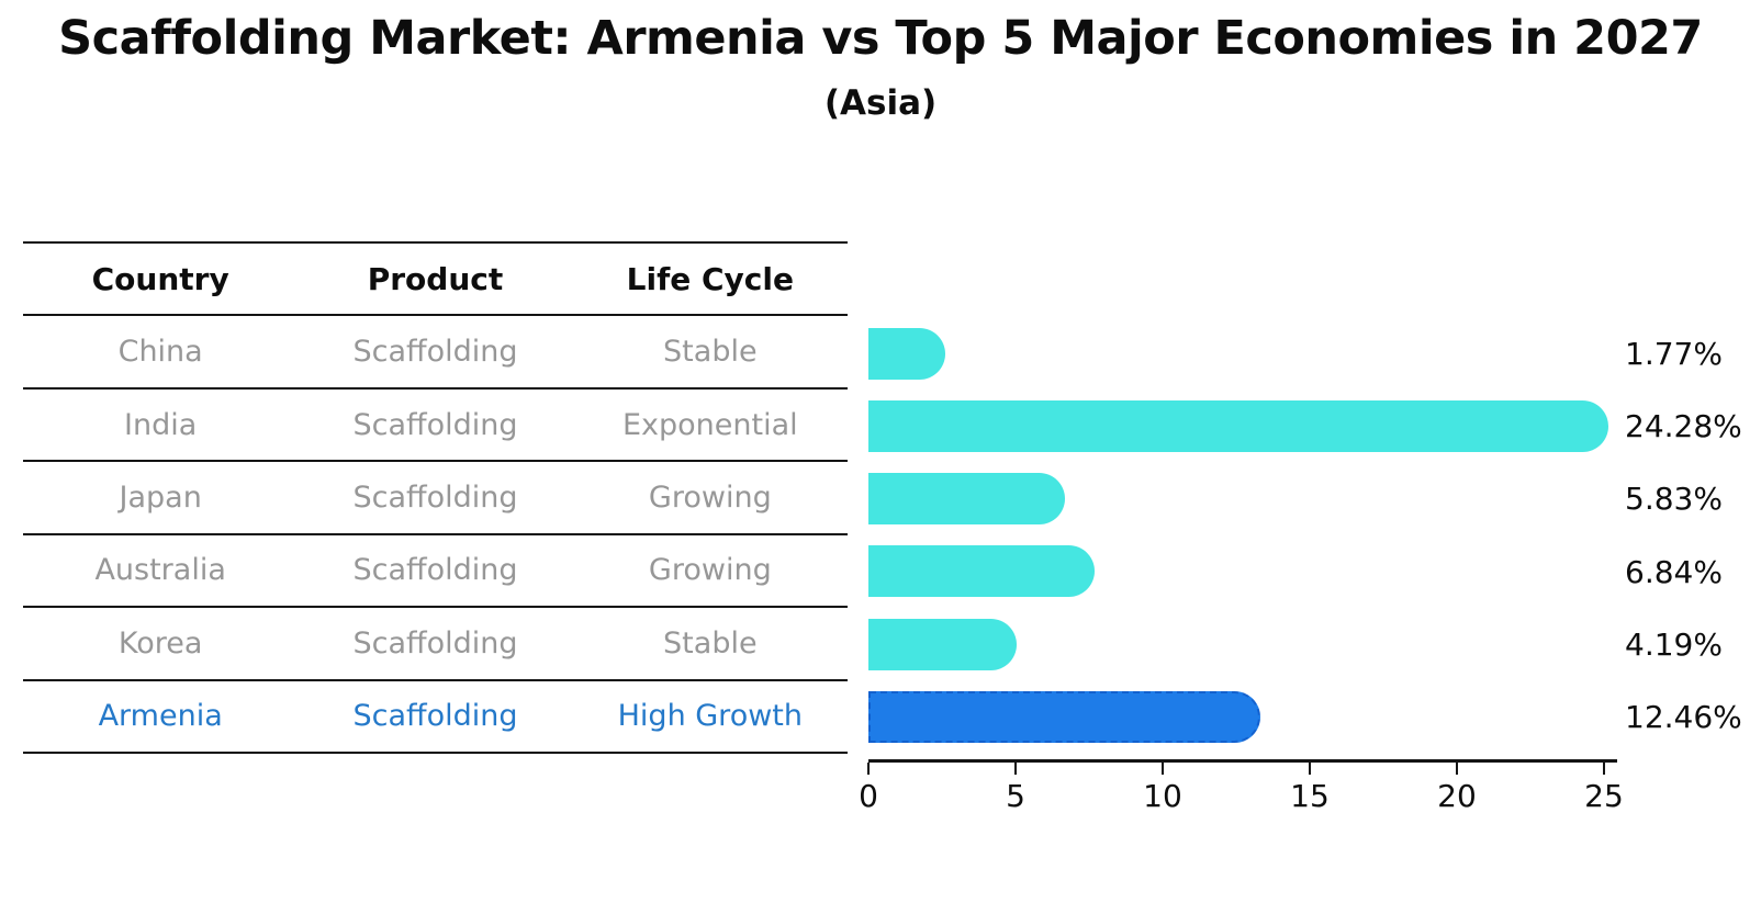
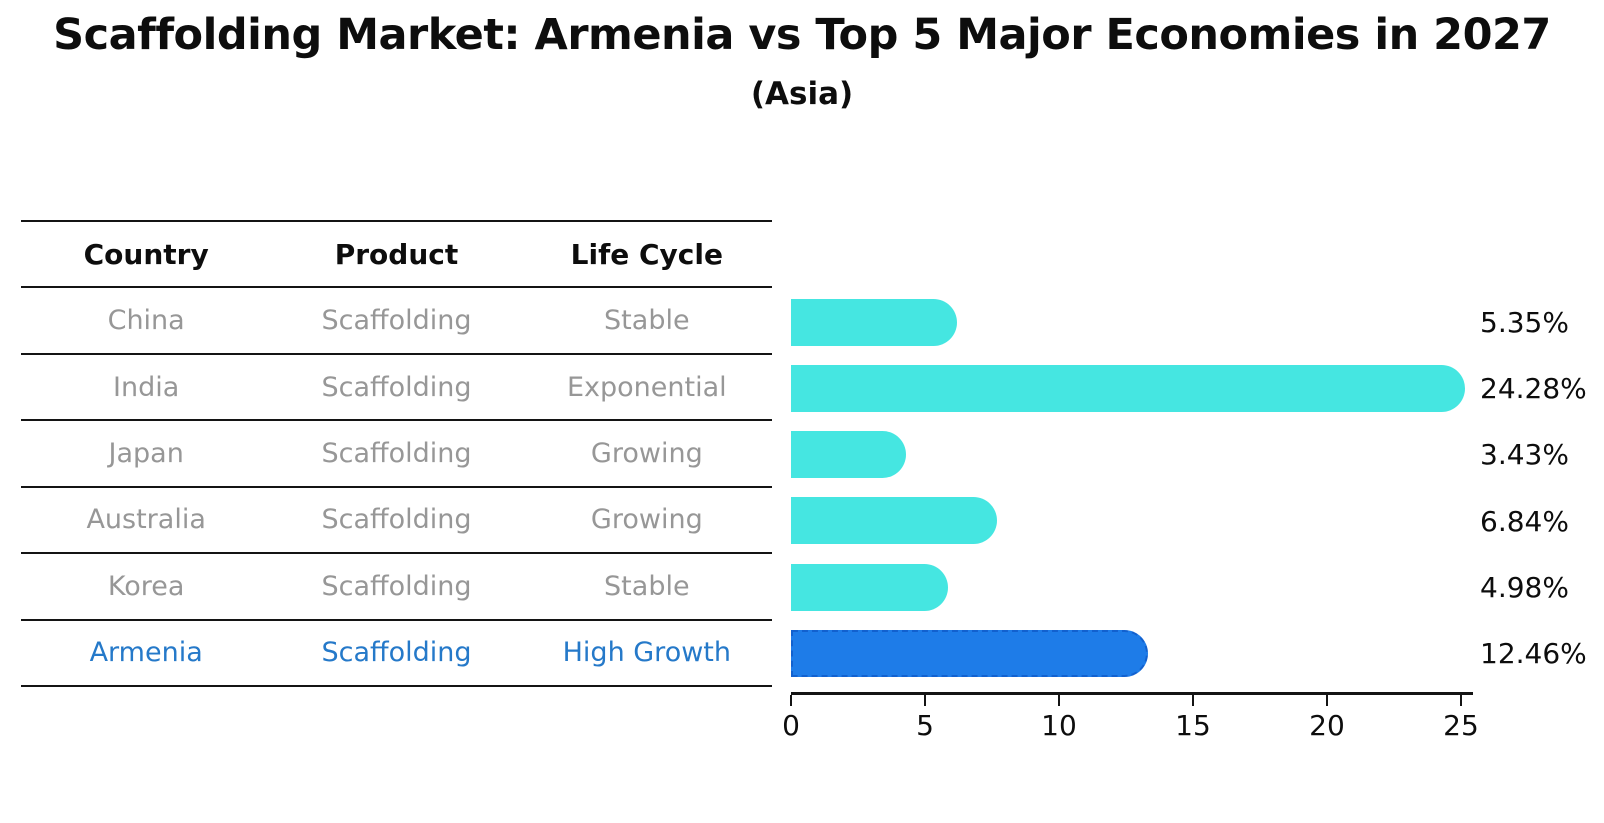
China: 1.77% -> 5.35%
Japan: 5.83% -> 3.43%
Korea: 4.19% -> 4.98%
